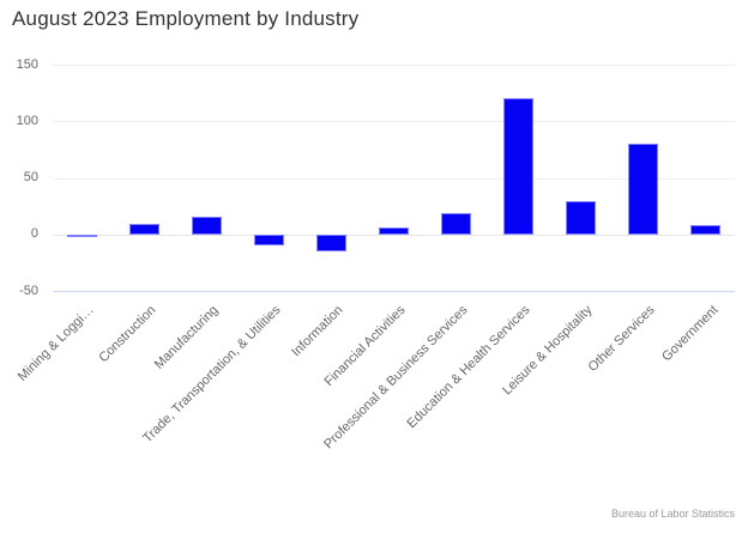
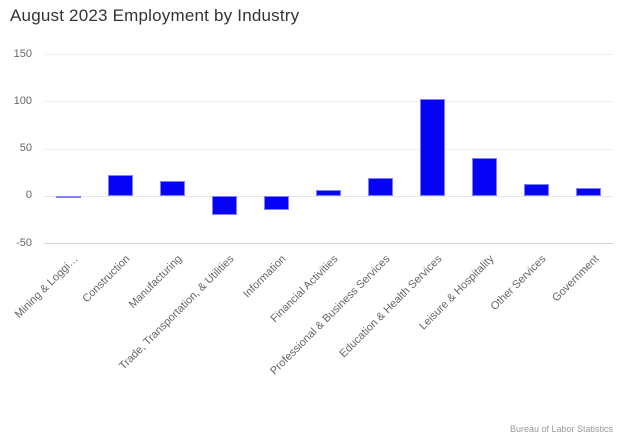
Construction: 10 -> 20
Trade, Transportation, & Utilities: -10 -> -20
Education & Health Services: 120 -> 100
Leisure & Hospitality: 30 -> 40
Other Services: 80 -> 10
